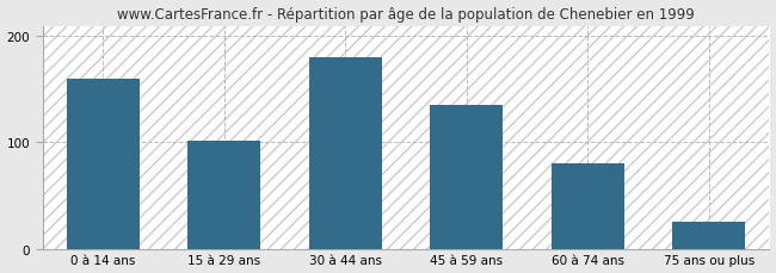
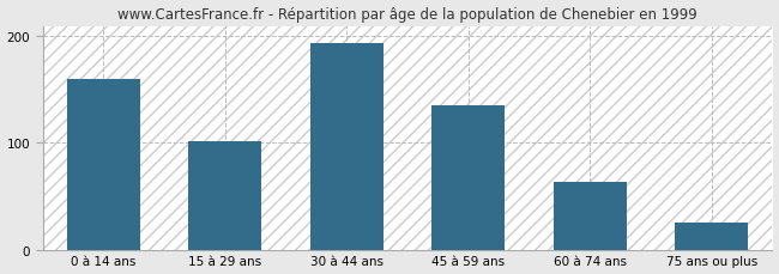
30 à 44 ans: 180 -> 194
60 à 74 ans: 80 -> 63
